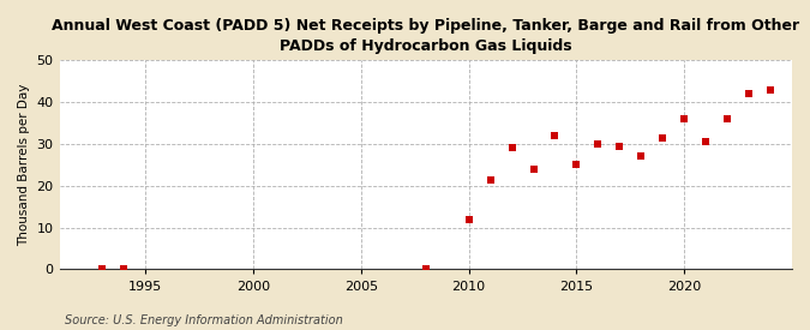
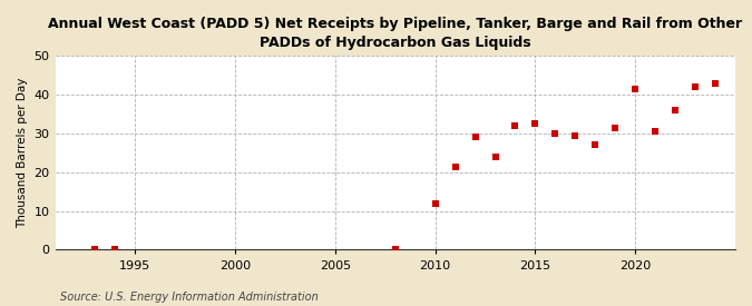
2015: 25.0 -> 32.5
2020: 36.0 -> 41.5
